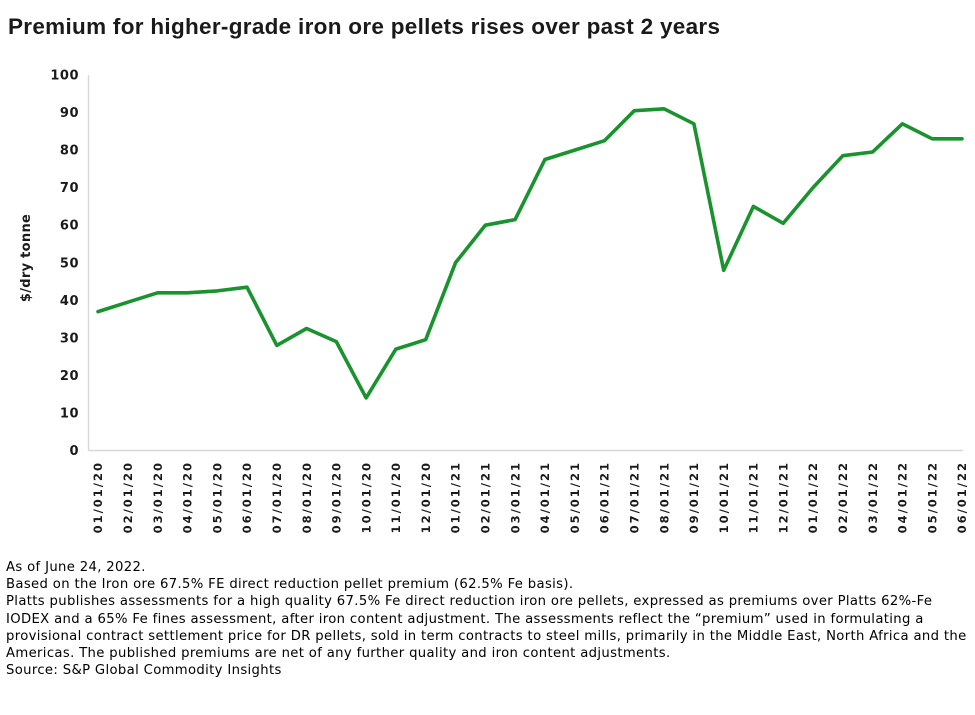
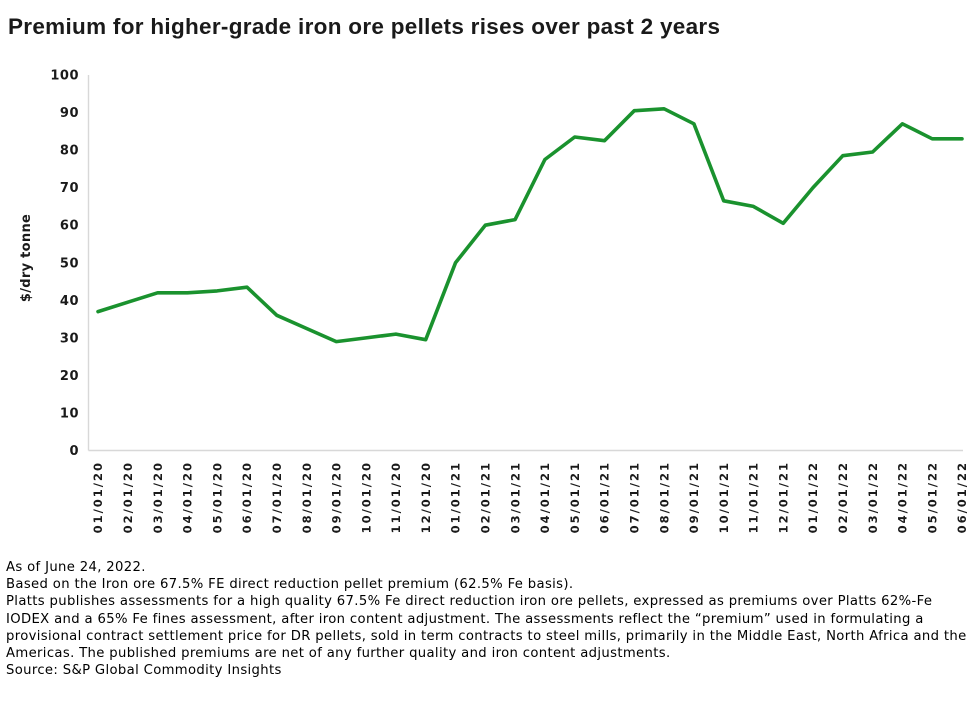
07/01/20: 28 -> 36
10/01/20: 14 -> 30
11/01/20: 27 -> 31
05/01/21: 80 -> 84
10/01/21: 48 -> 66
